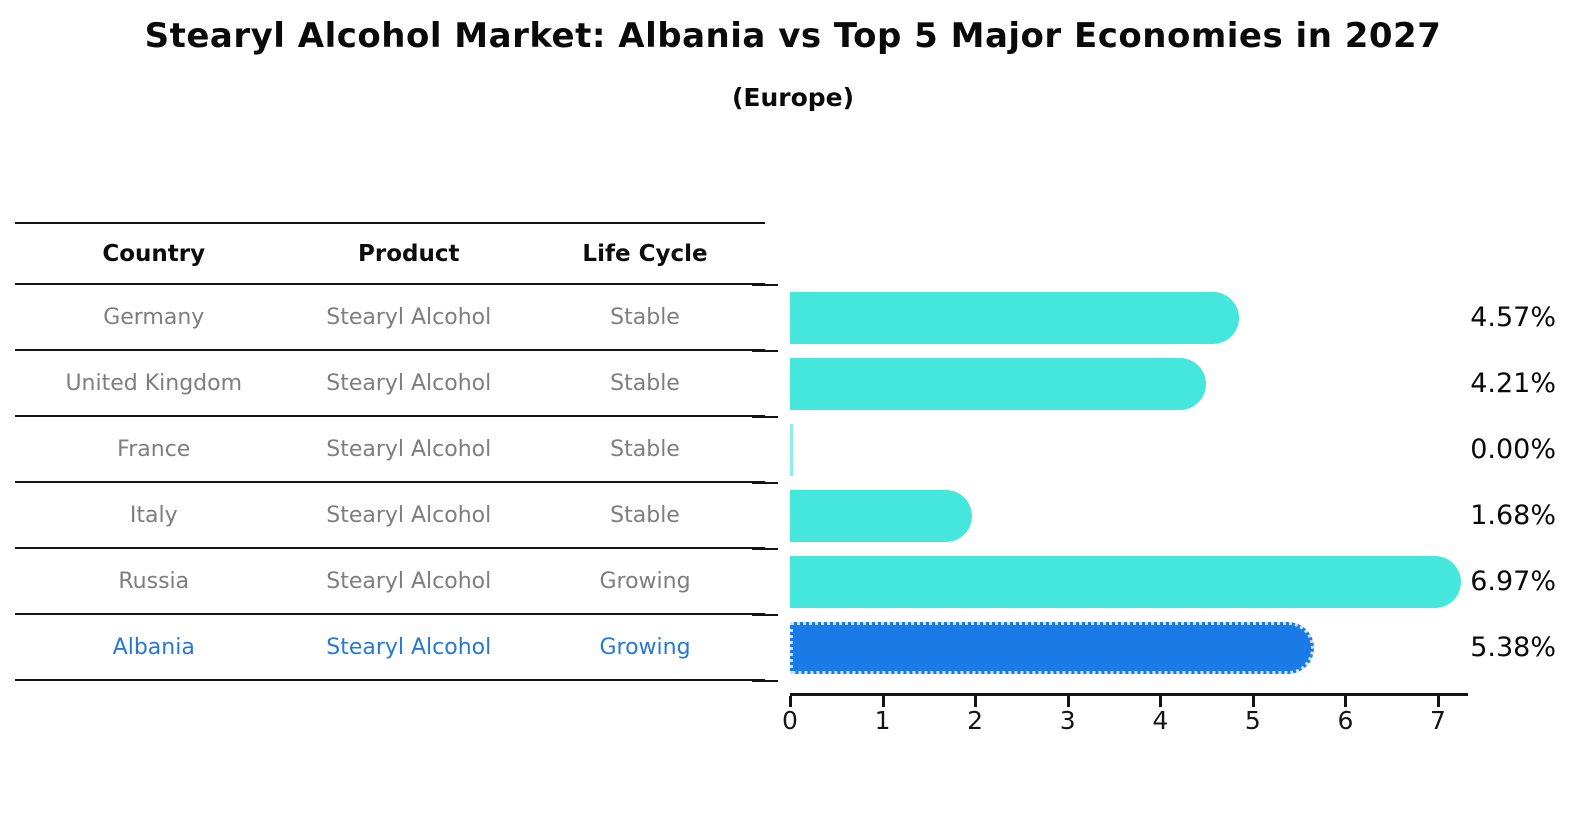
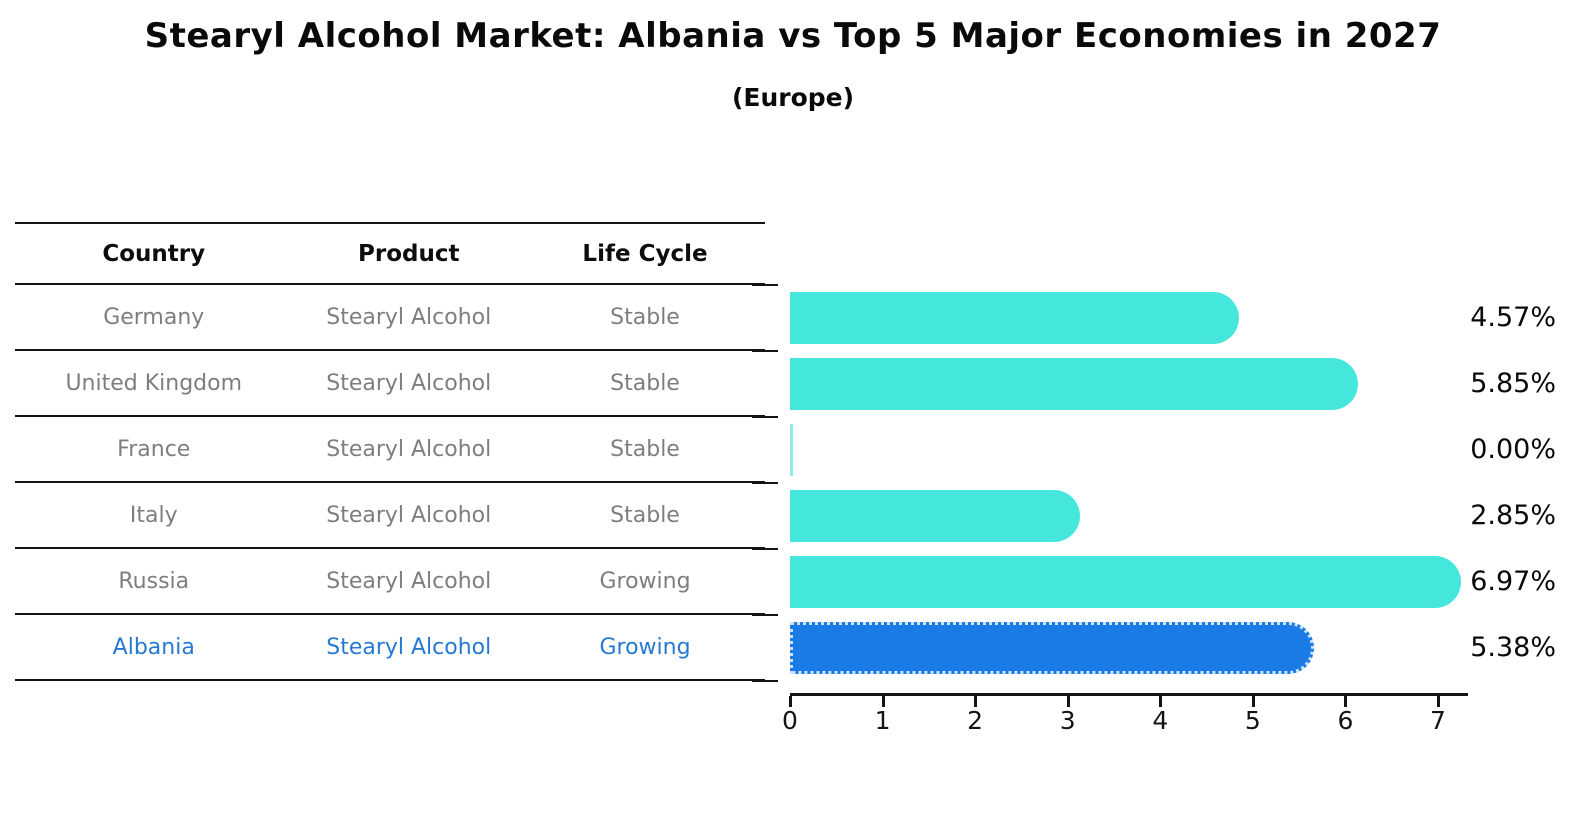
United Kingdom: 4.21% -> 5.85%
Italy: 1.68% -> 2.85%
